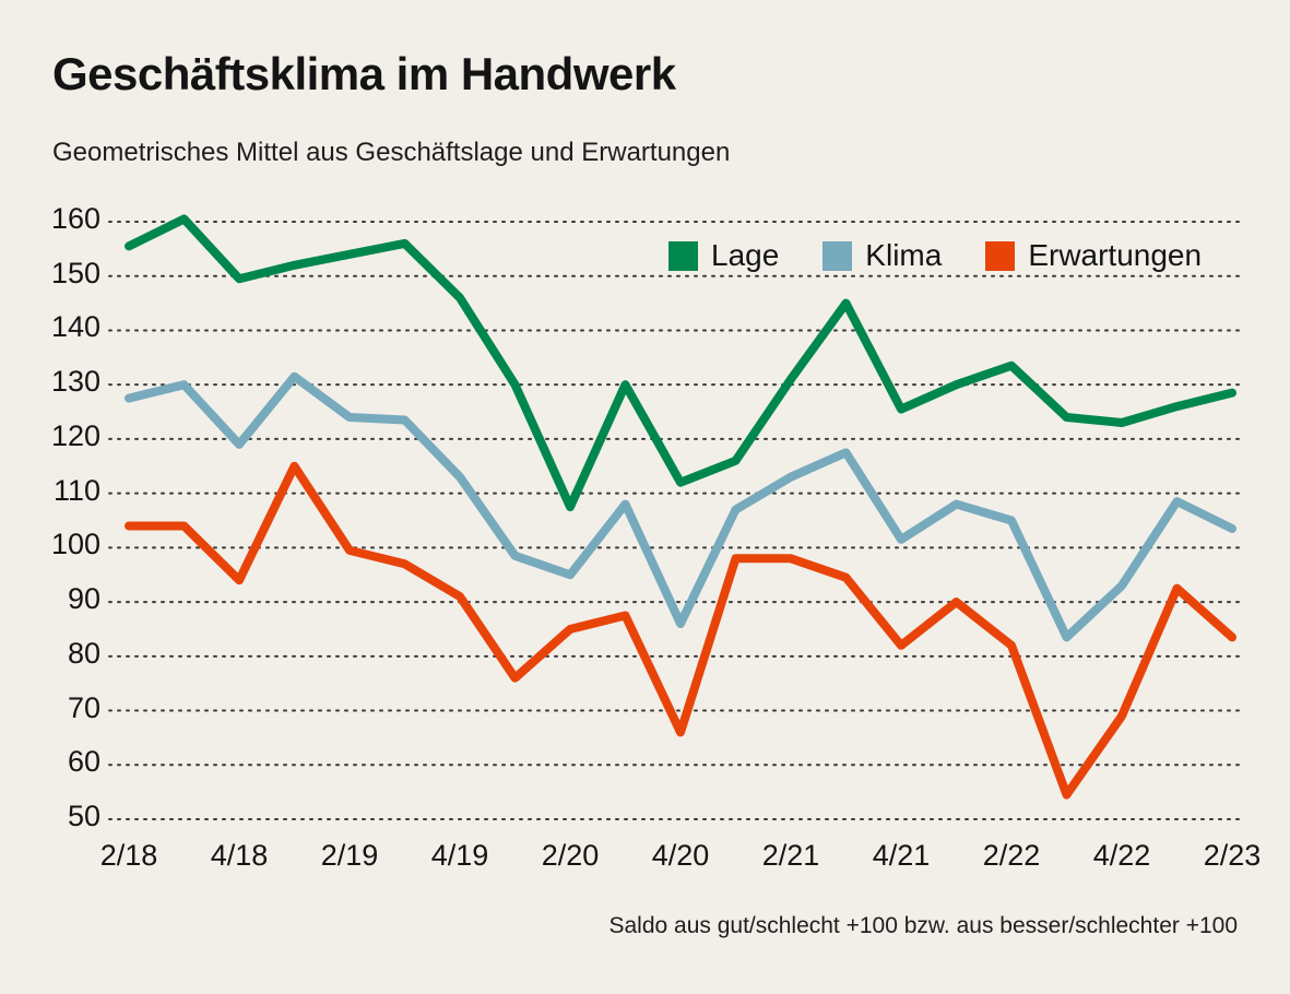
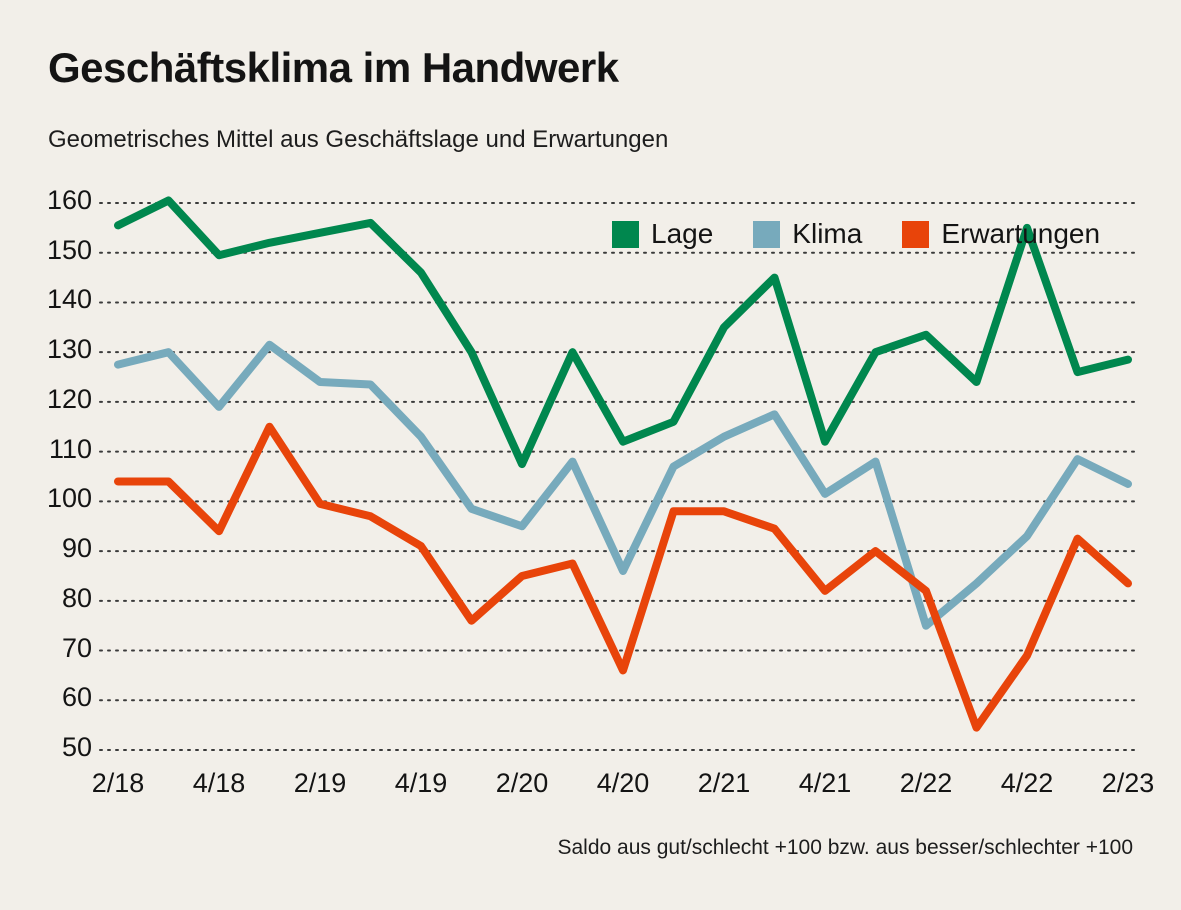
Lage/2/21: 131 -> 135
Lage/4/21: 126 -> 112
Klima/2/22: 105 -> 75
Lage/4/22: 123 -> 155
